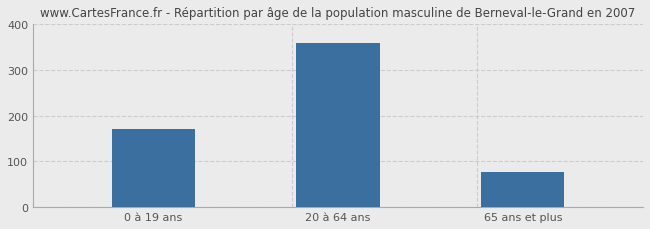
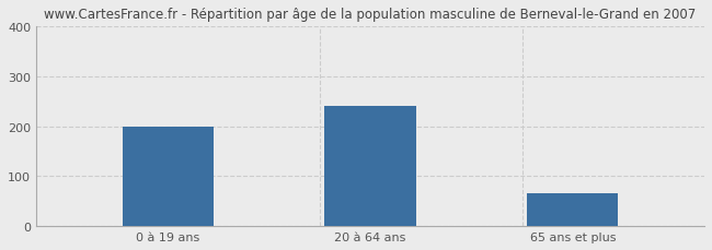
0 à 19 ans: 170 -> 200
20 à 64 ans: 360 -> 240
65 ans et plus: 77 -> 65
